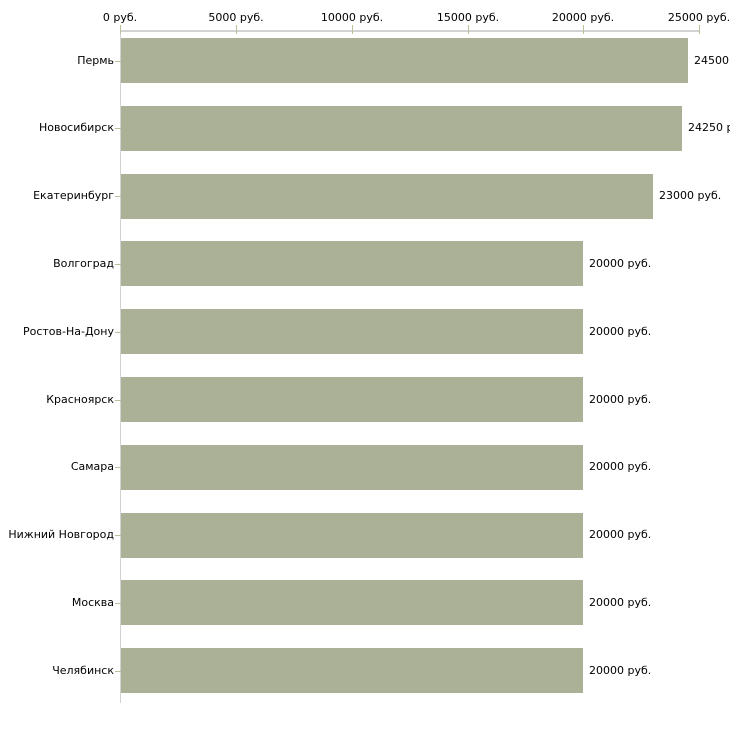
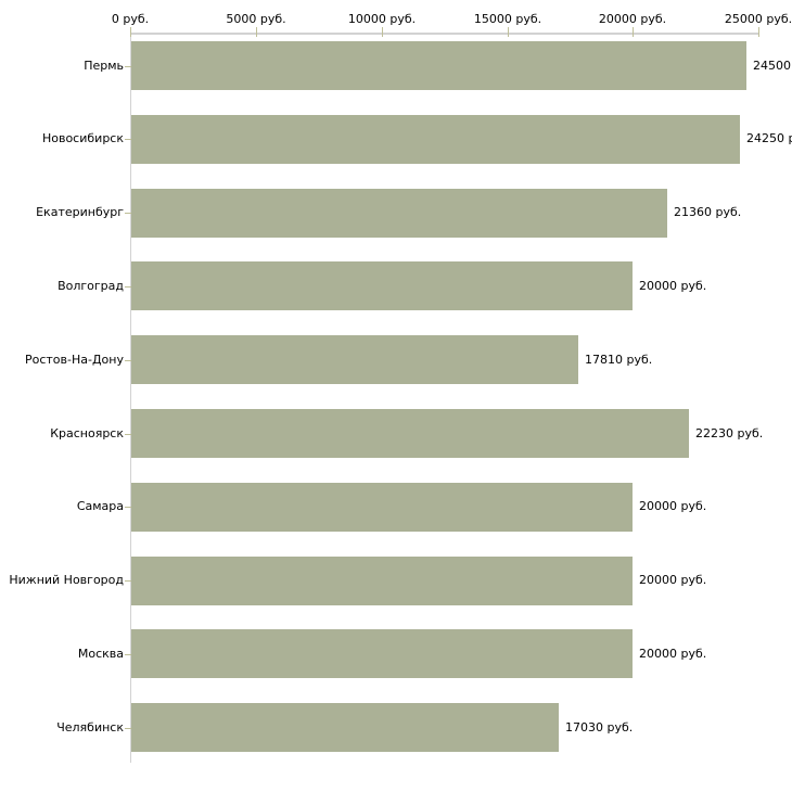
Екатеринбург: 23000 -> 21360
Ростов-На-Дону: 20000 -> 17810
Красноярск: 20000 -> 22230
Челябинск: 20000 -> 17030
